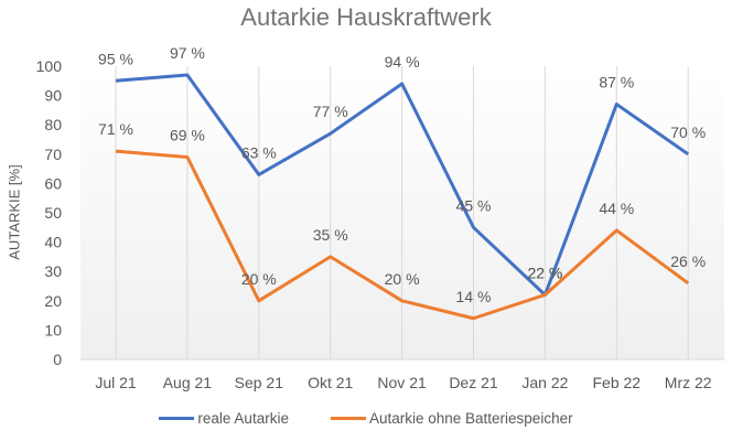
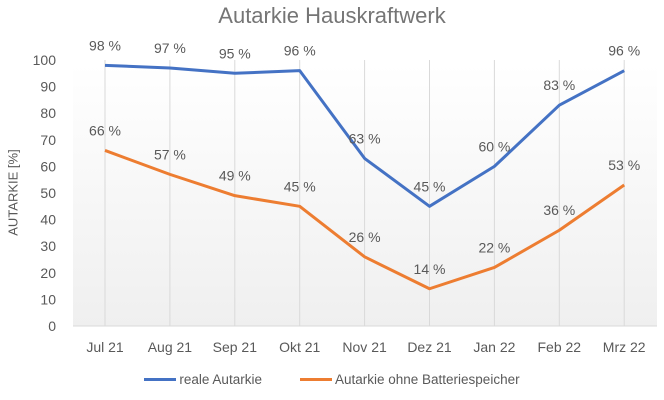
reale Autarkie/Jul 21: 95 -> 98
Autarkie ohne Batteriespeicher/Jul 21: 71 -> 66
Autarkie ohne Batteriespeicher/Aug 21: 69 -> 57
reale Autarkie/Sep 21: 63 -> 95
Autarkie ohne Batteriespeicher/Sep 21: 20 -> 49
reale Autarkie/Okt 21: 77 -> 96
Autarkie ohne Batteriespeicher/Okt 21: 35 -> 45
reale Autarkie/Nov 21: 94 -> 63
Autarkie ohne Batteriespeicher/Nov 21: 20 -> 26
reale Autarkie/Jan 22: 22 -> 60
reale Autarkie/Feb 22: 87 -> 83
Autarkie ohne Batteriespeicher/Feb 22: 44 -> 36
reale Autarkie/Mrz 22: 70 -> 96
Autarkie ohne Batteriespeicher/Mrz 22: 26 -> 53
